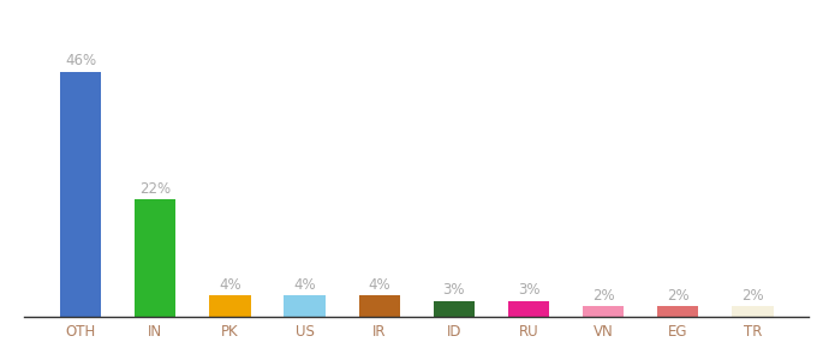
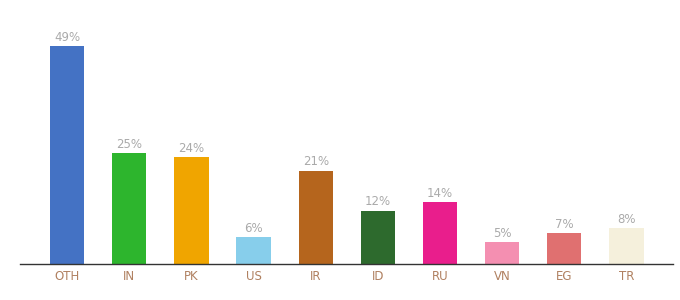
OTH: 46% -> 49%
IN: 22% -> 25%
PK: 4% -> 24%
US: 4% -> 6%
IR: 4% -> 21%
ID: 3% -> 12%
RU: 3% -> 14%
VN: 2% -> 5%
EG: 2% -> 7%
TR: 2% -> 8%
